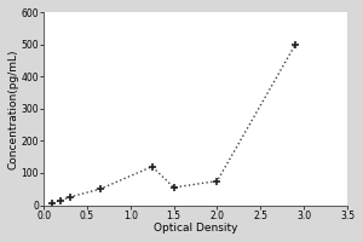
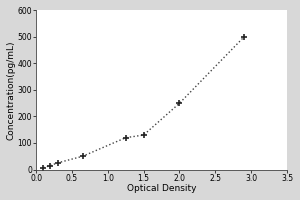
1.5: 55 -> 130
2.0: 75 -> 250
